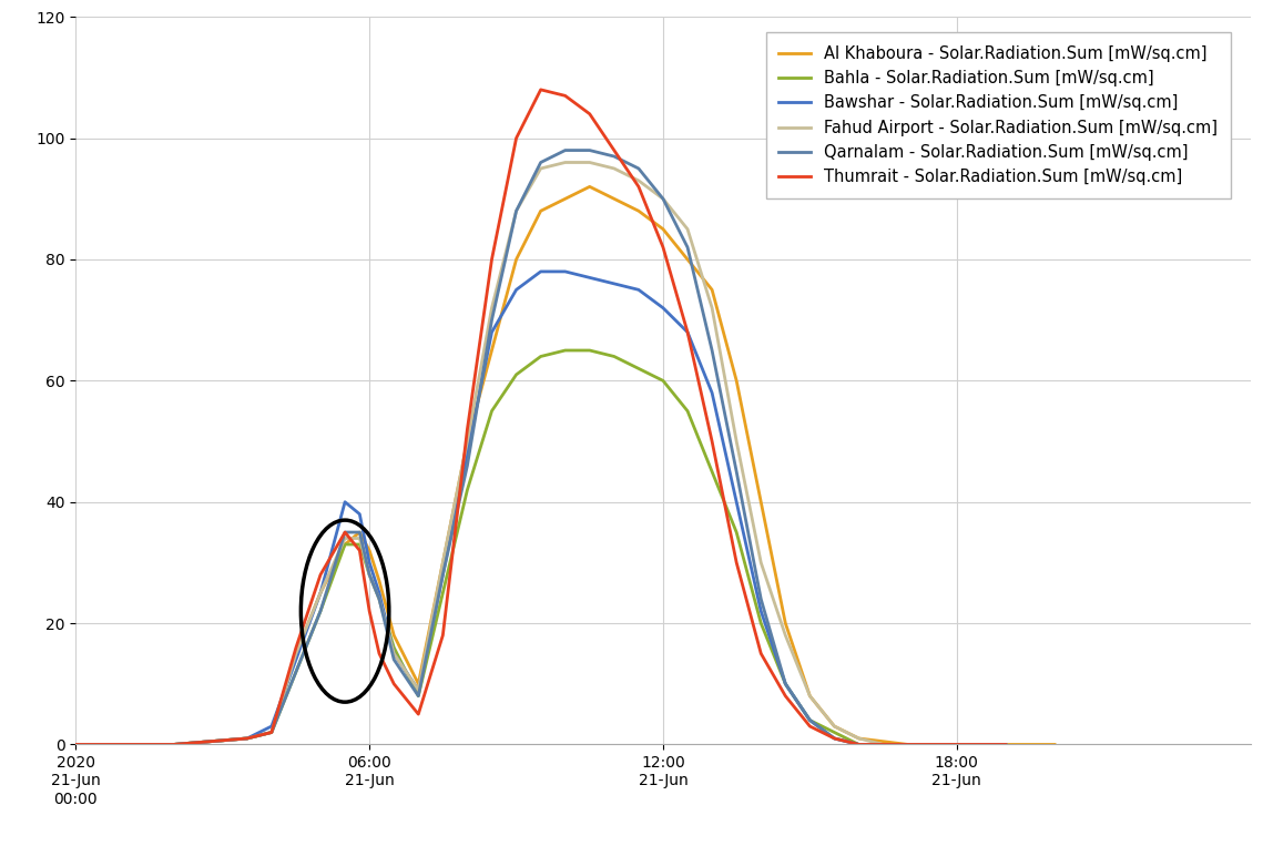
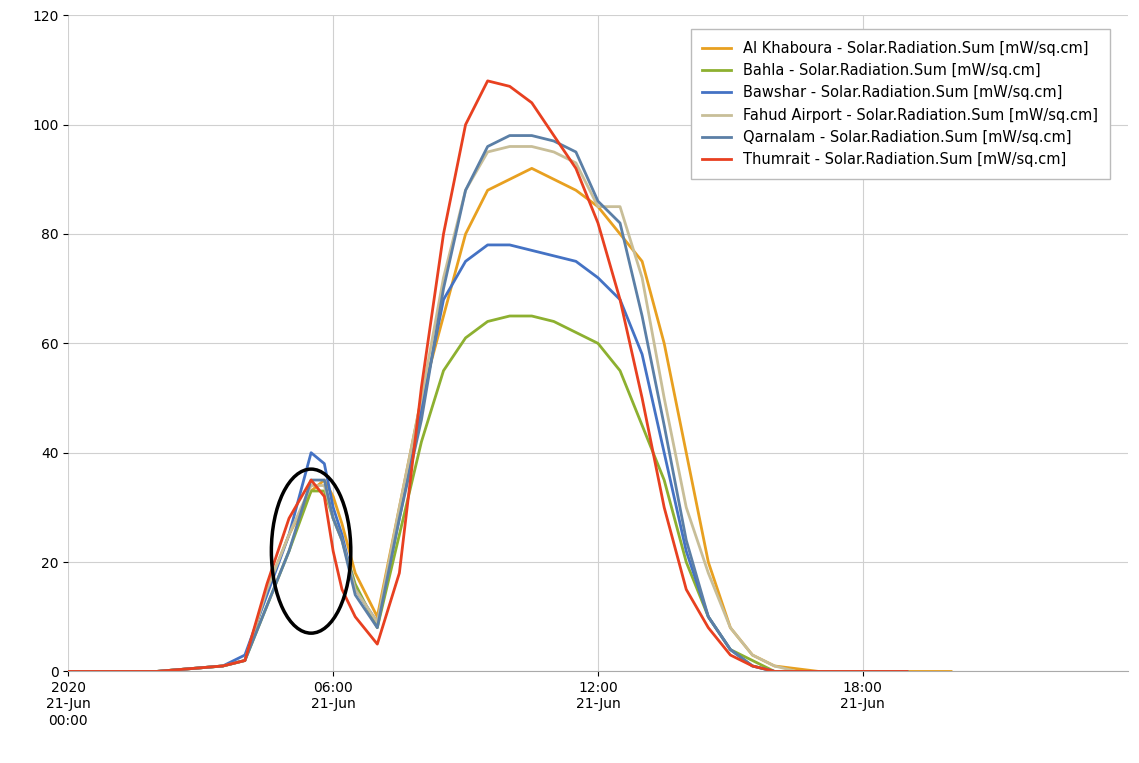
Fahud Airport - Solar.Radiation.Sum [mW/sq.cm]/12:00 21-Jun: 90 -> 85
Qarnalam - Solar.Radiation.Sum [mW/sq.cm]/12:00 21-Jun: 90 -> 86
